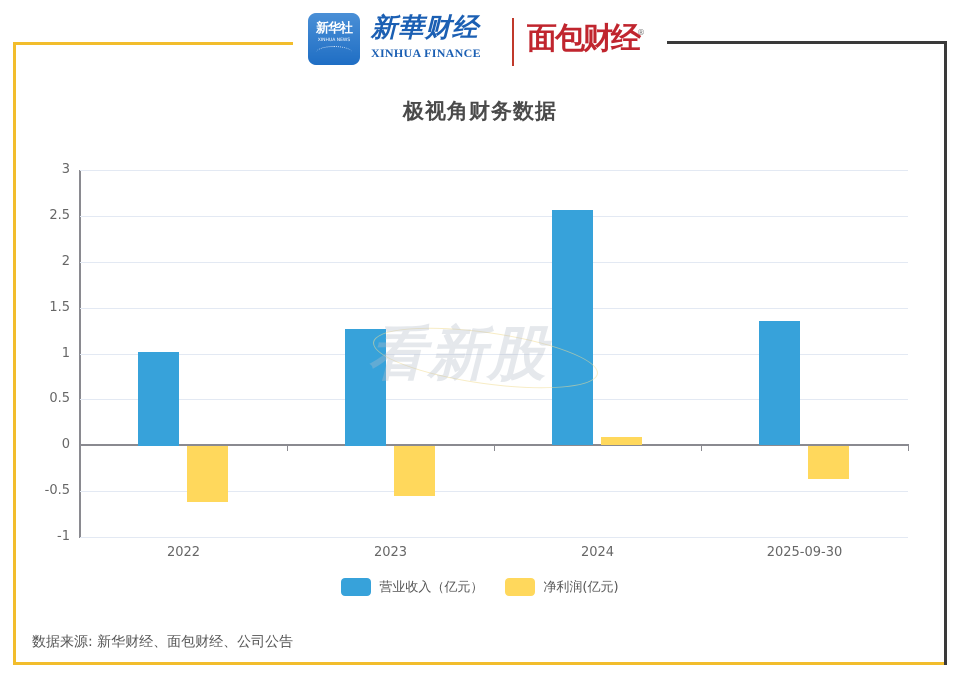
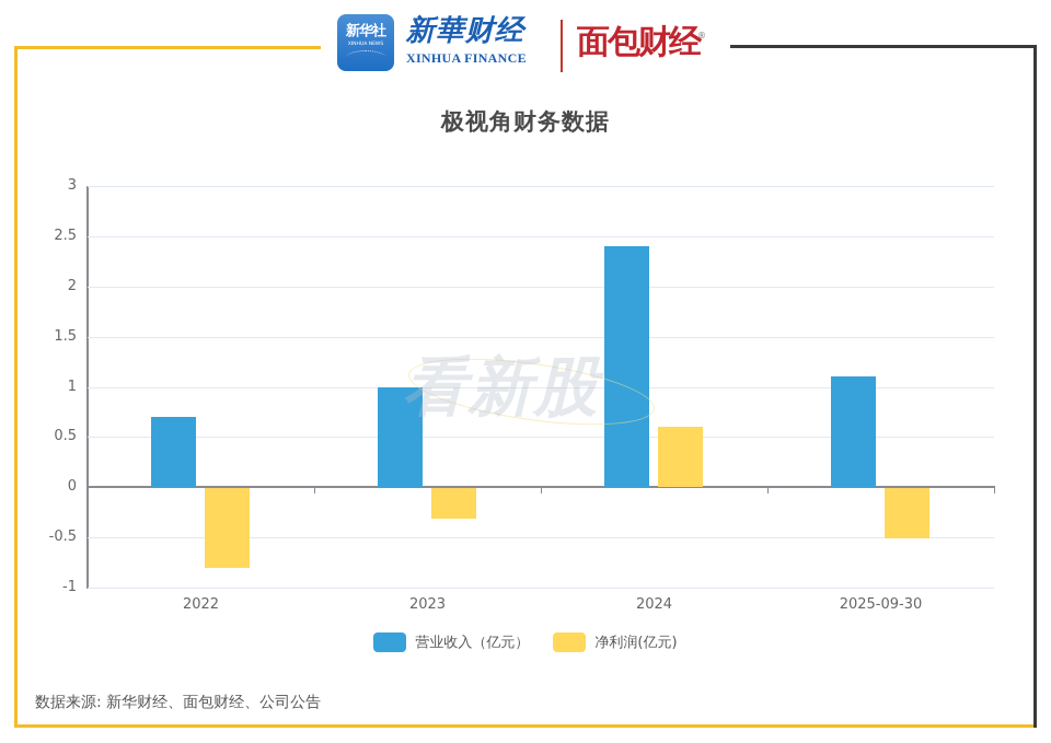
营业收入（亿元）/2022: 1.0 -> 0.7
净利润(亿元)/2022: -0.6 -> -0.8
营业收入（亿元）/2023: 1.3 -> 1.0
净利润(亿元)/2023: -0.6 -> -0.3
营业收入（亿元）/2024: 2.6 -> 2.4
净利润(亿元)/2024: 0.1 -> 0.6
营业收入（亿元）/2025-09-30: 1.4 -> 1.1
净利润(亿元)/2025-09-30: -0.4 -> -0.5
